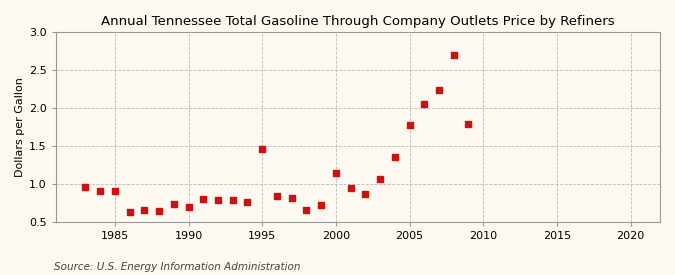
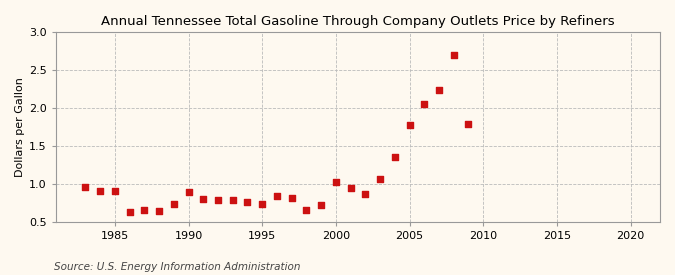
1990: 0.70 -> 0.89
1995: 1.46 -> 0.73
2000: 1.14 -> 1.02
